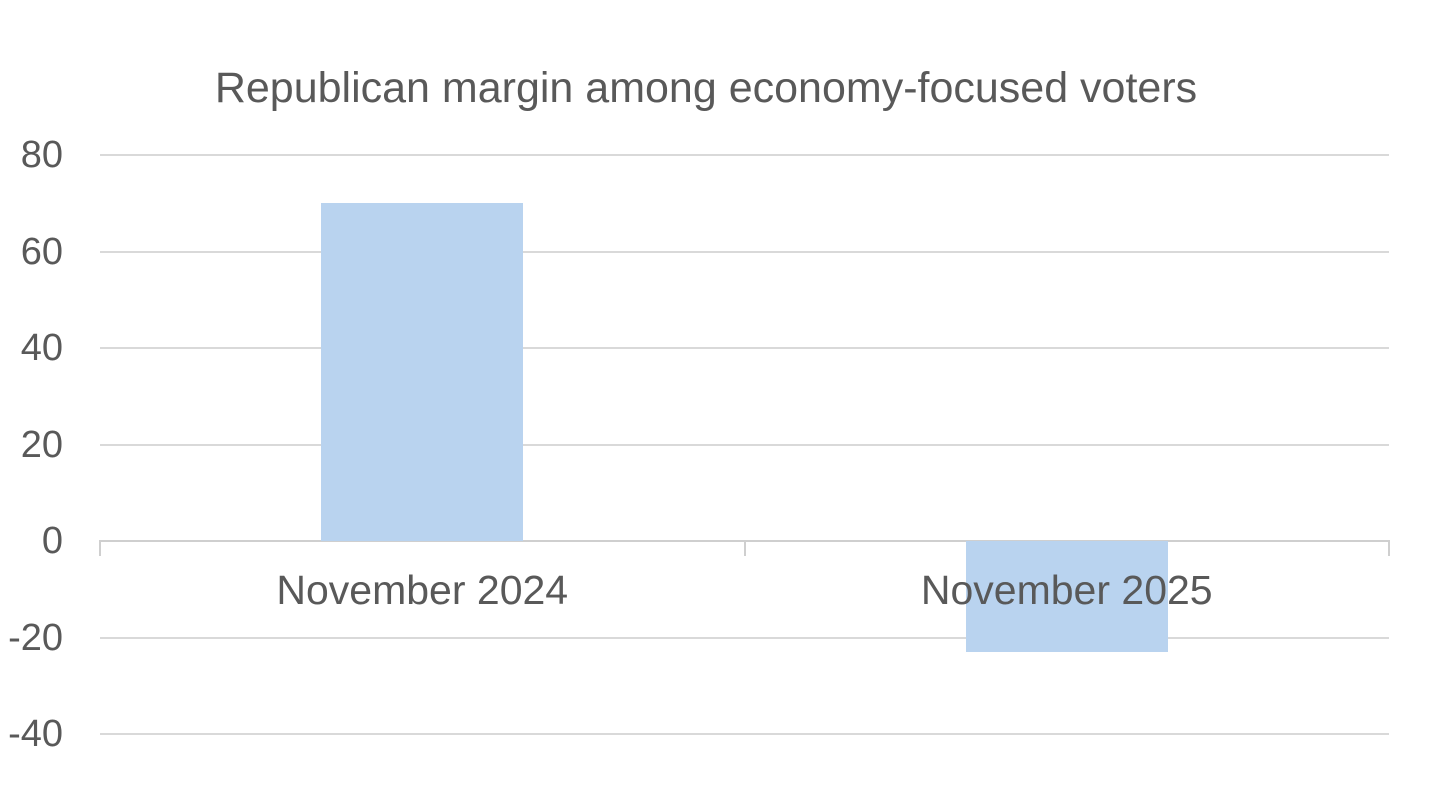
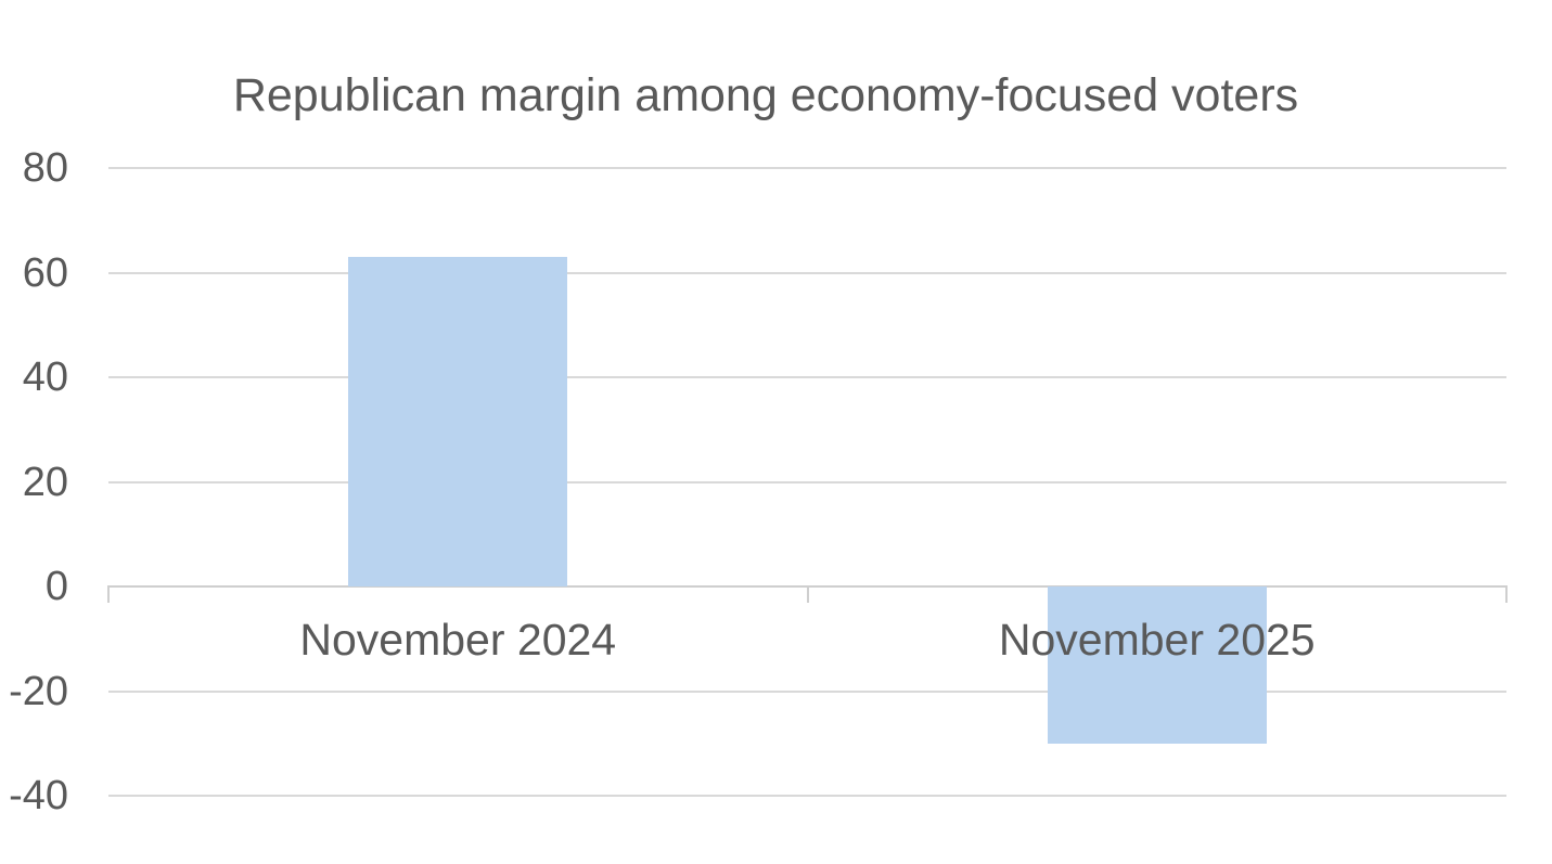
November 2024: 70 -> 63
November 2025: -23 -> -30
